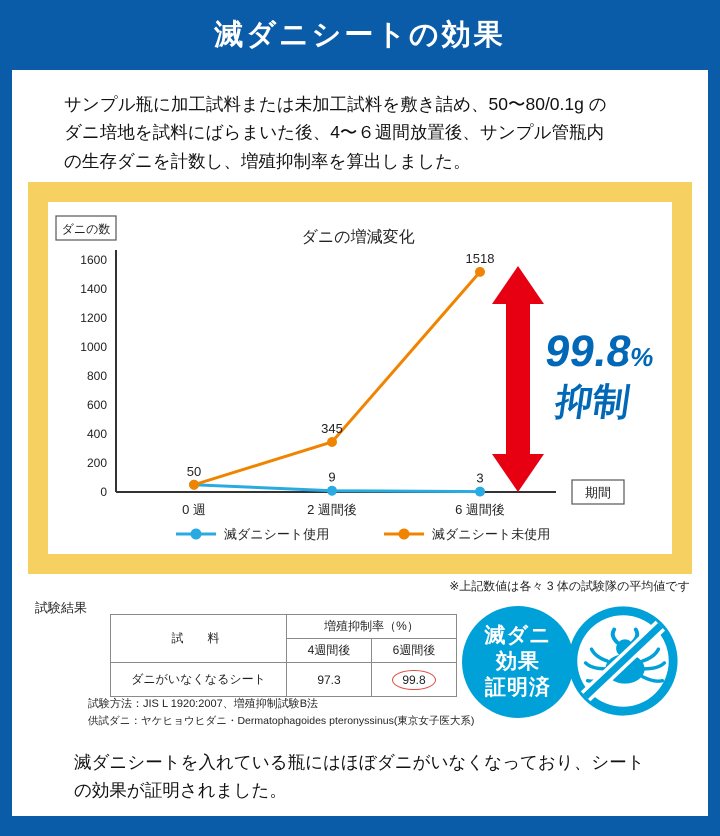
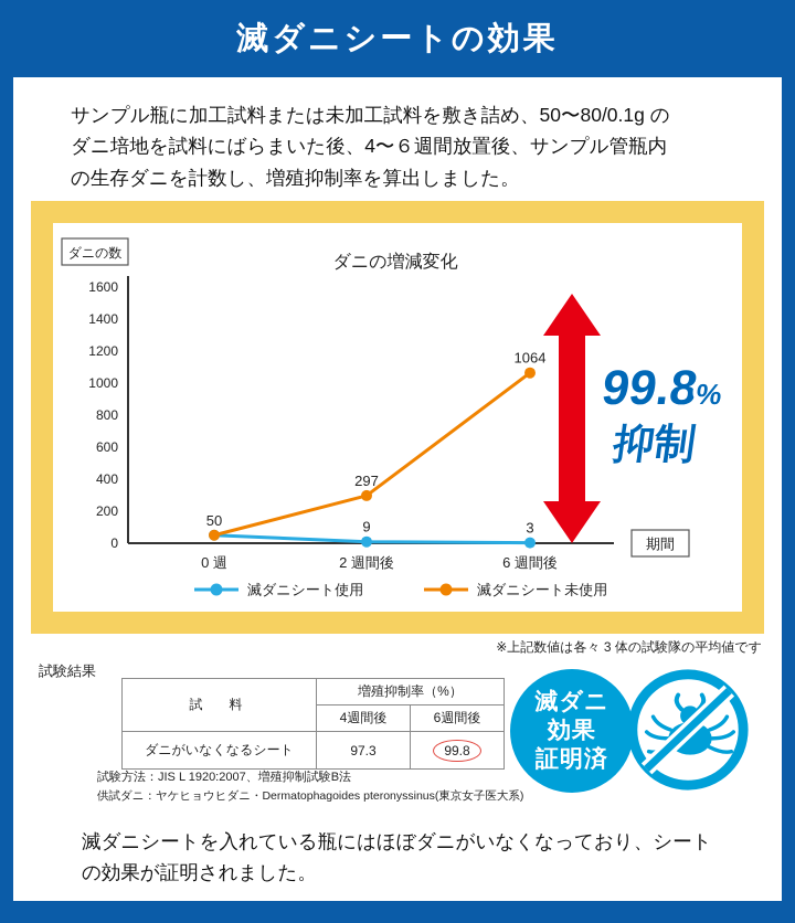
滅ダニシート未使用/2 週間後: 345 -> 297
滅ダニシート未使用/6 週間後: 1518 -> 1064
